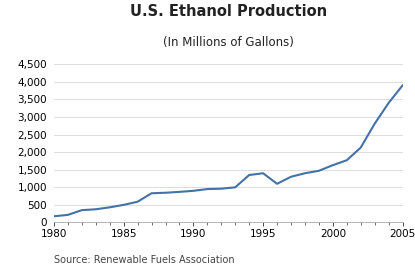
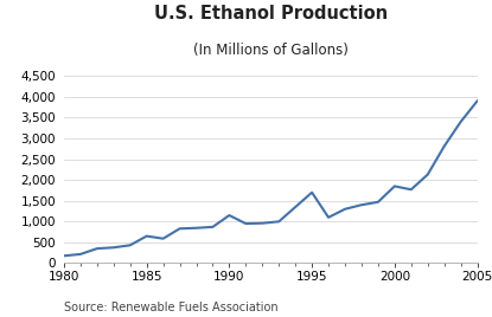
1985: 500 -> 650
1990: 900 -> 1,150
1995: 1,400 -> 1,700
2000: 1,630 -> 1,850
